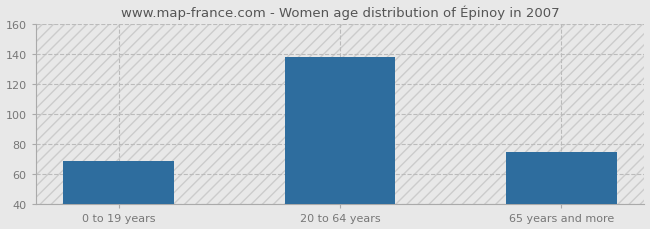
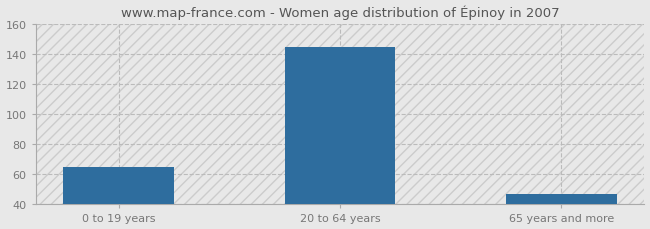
0 to 19 years: 69 -> 65
20 to 64 years: 138 -> 145
65 years and more: 75 -> 47
